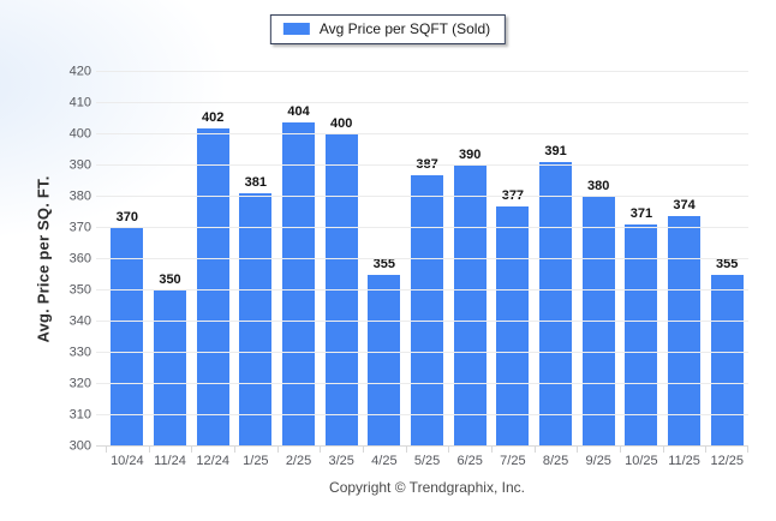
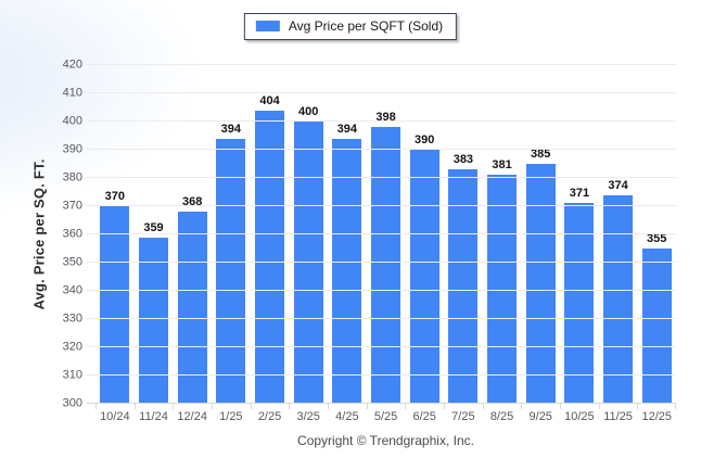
11/24: 350 -> 359
12/24: 402 -> 368
1/25: 381 -> 394
4/25: 355 -> 394
5/25: 387 -> 398
7/25: 377 -> 383
8/25: 391 -> 381
9/25: 380 -> 385
